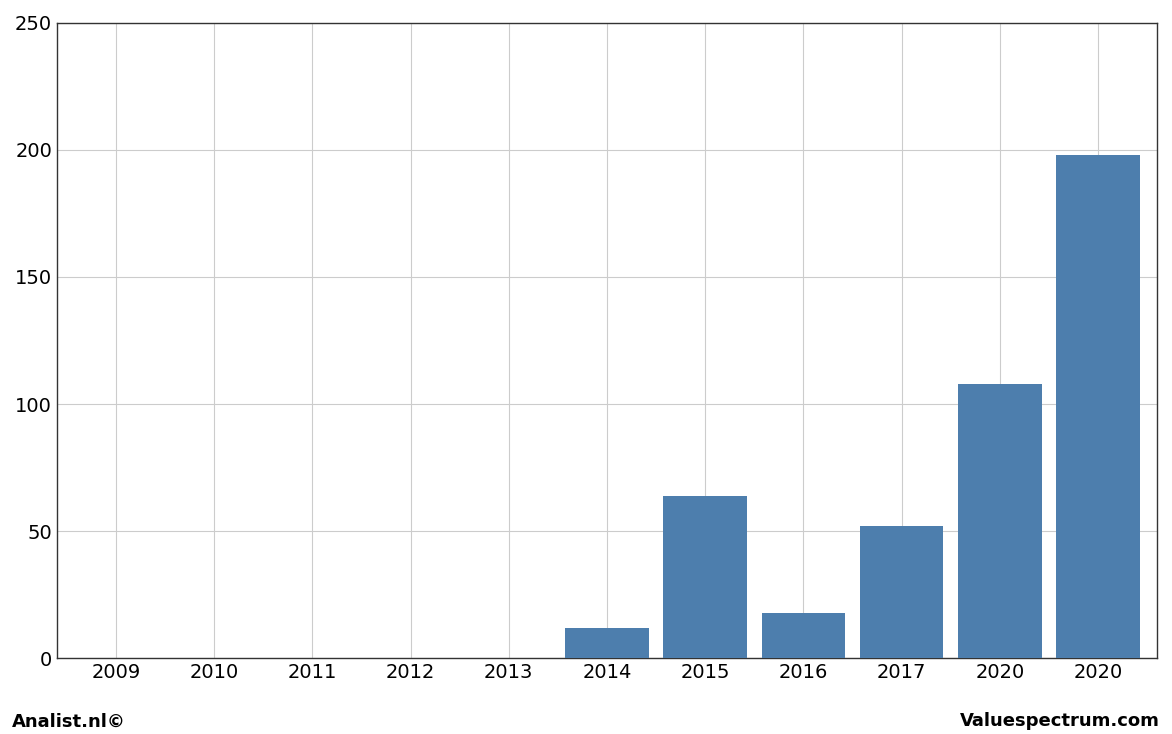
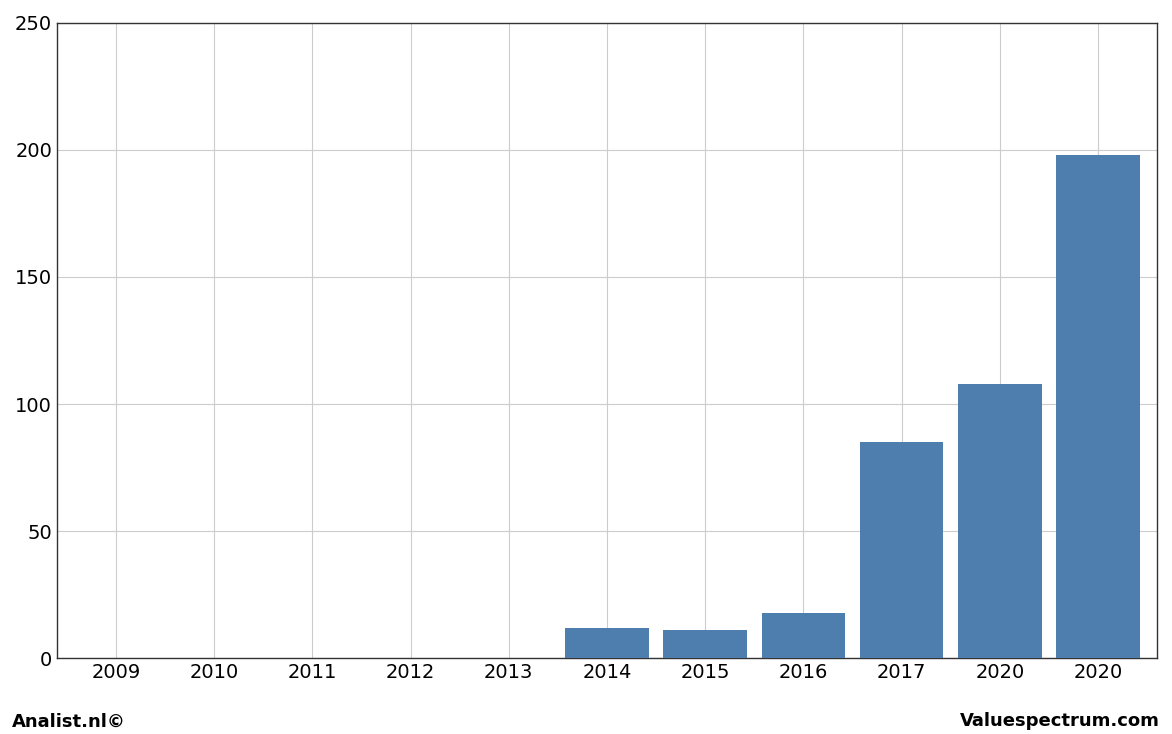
2015: 64 -> 11
2017: 52 -> 85
